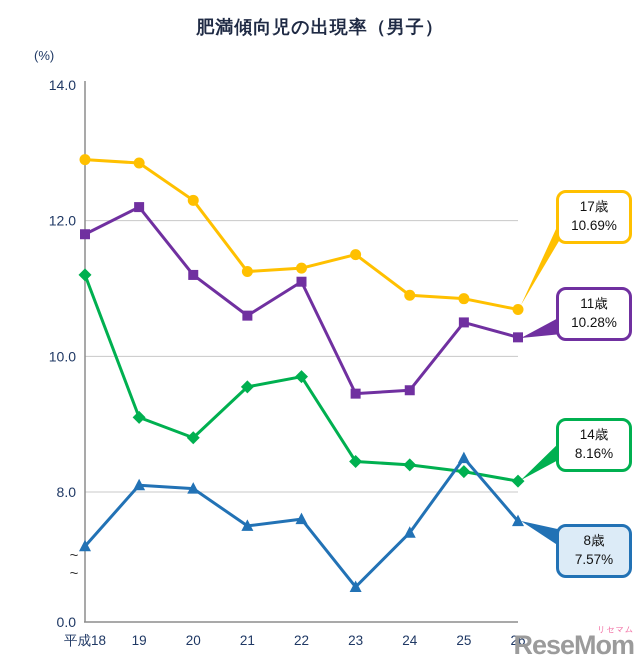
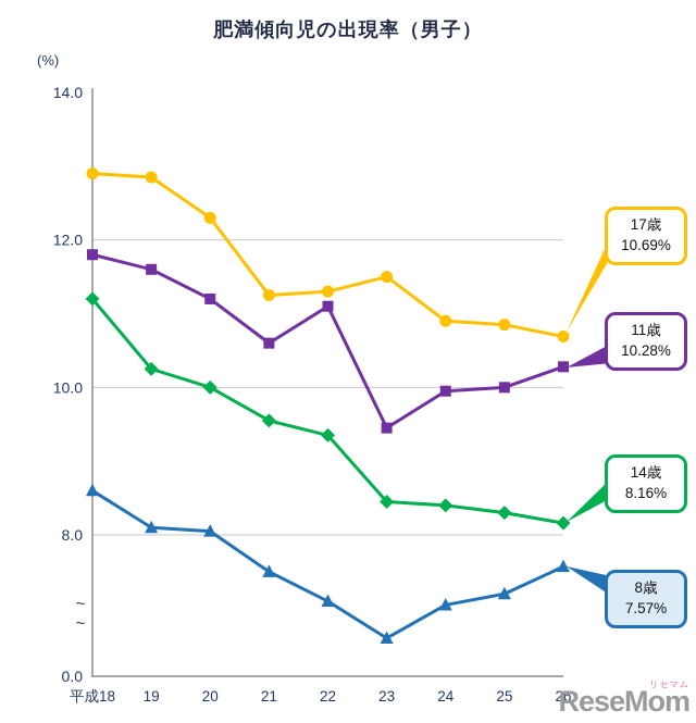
8歳/平成18: 7.2 -> 8.6
11歳/19: 12.2 -> 11.6
14歳/19: 9.1 -> 10.2
14歳/20: 8.8 -> 10.0
14歳/22: 9.7 -> 9.3
8歳/22: 7.6 -> 7.1
11歳/24: 9.5 -> 9.9
8歳/24: 7.4 -> 7.0
11歳/25: 10.5 -> 10.0
8歳/25: 8.5 -> 7.2
